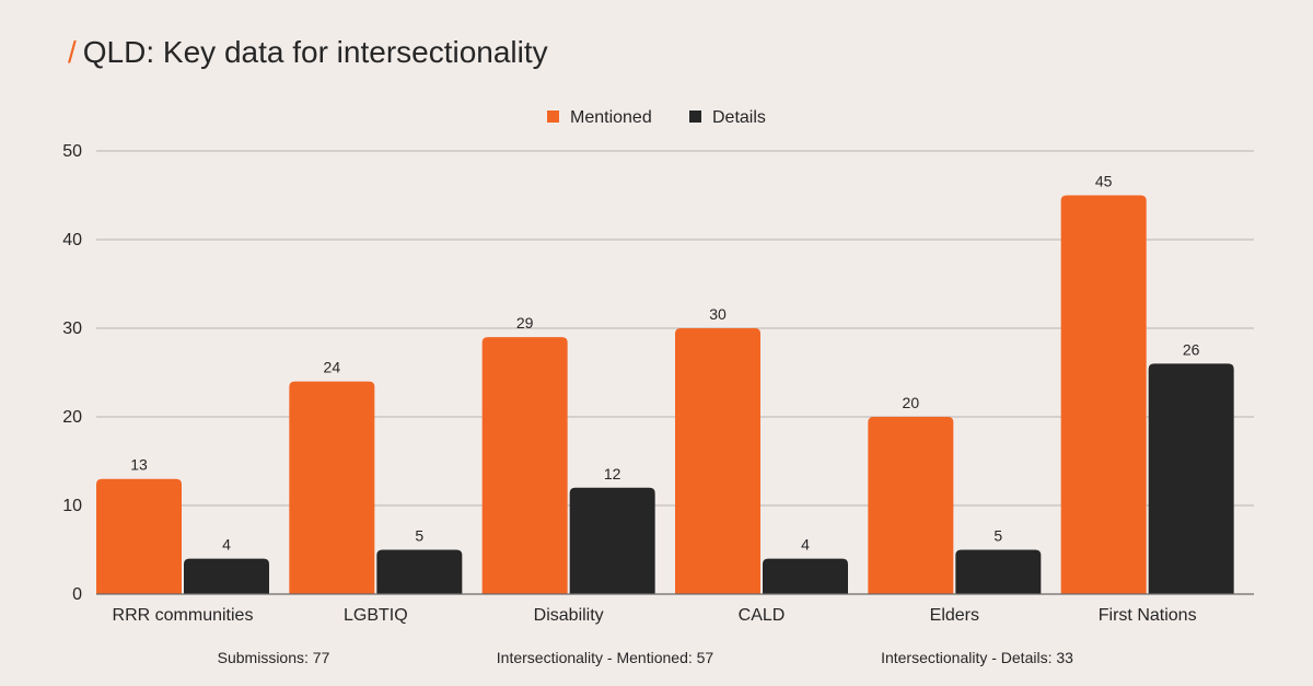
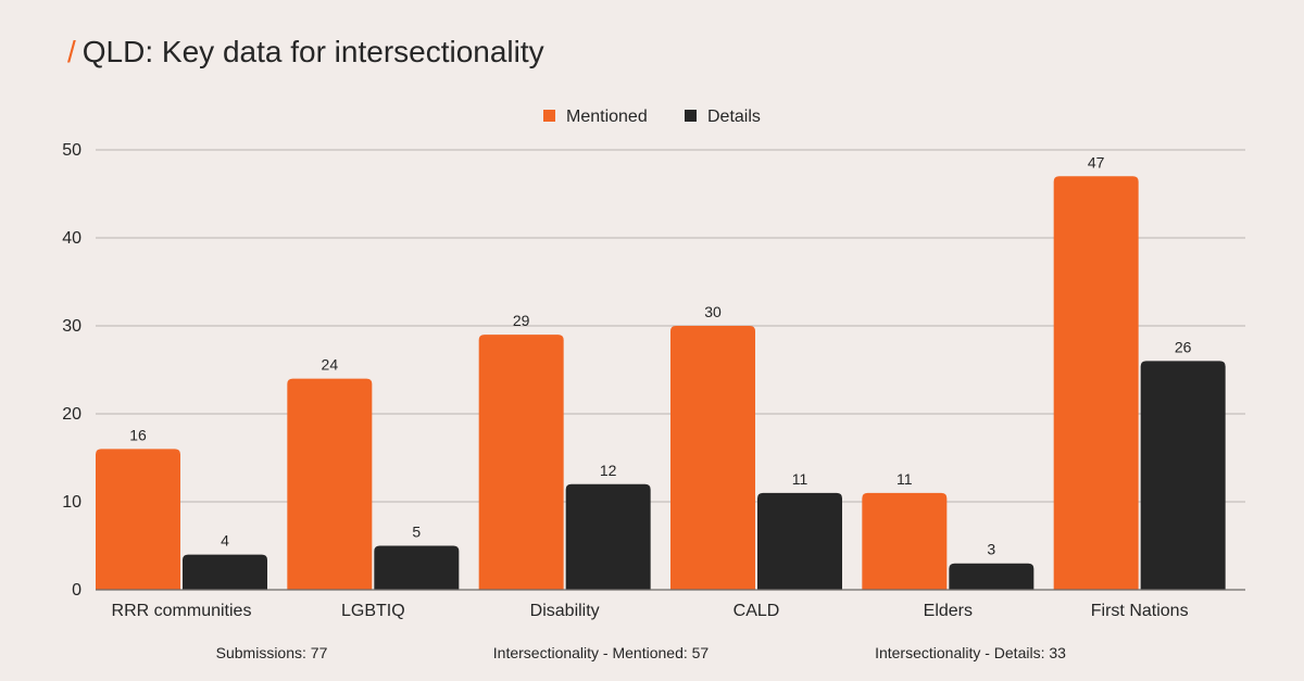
Mentioned/RRR communities: 13 -> 16
Details/CALD: 4 -> 11
Mentioned/Elders: 20 -> 11
Details/Elders: 5 -> 3
Mentioned/First Nations: 45 -> 47
